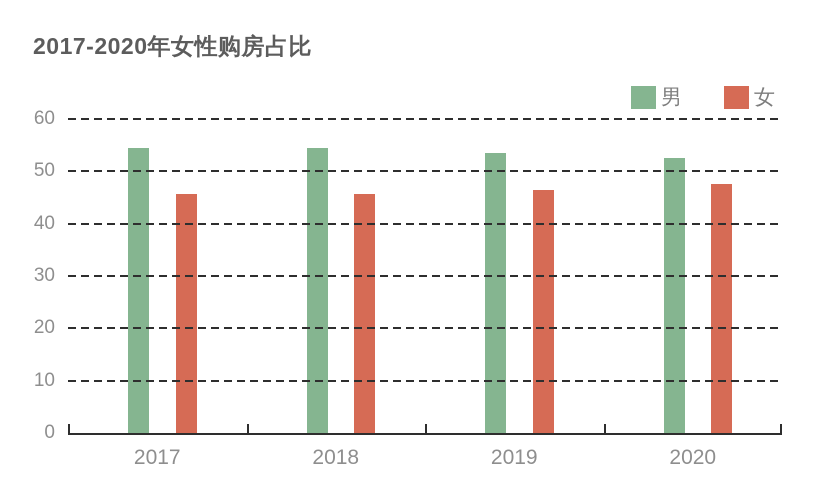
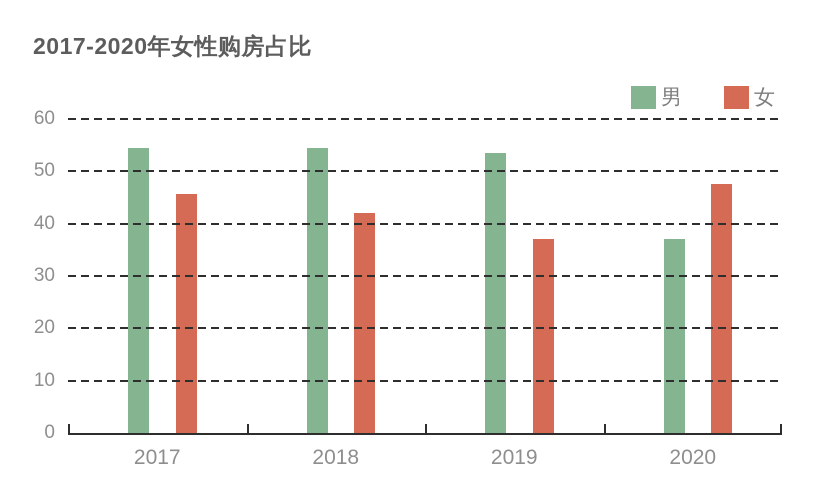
女/2018: 46 -> 42
女/2019: 46 -> 37
男/2020: 52 -> 37
